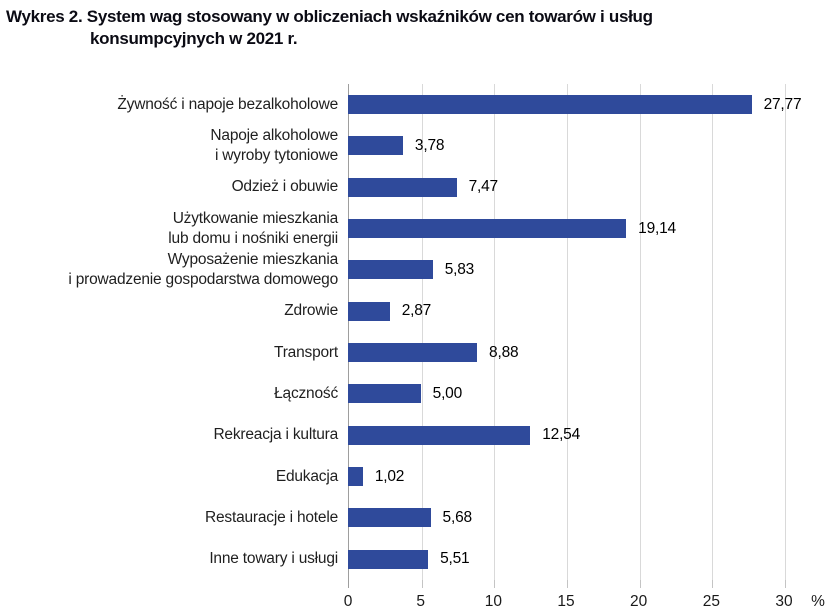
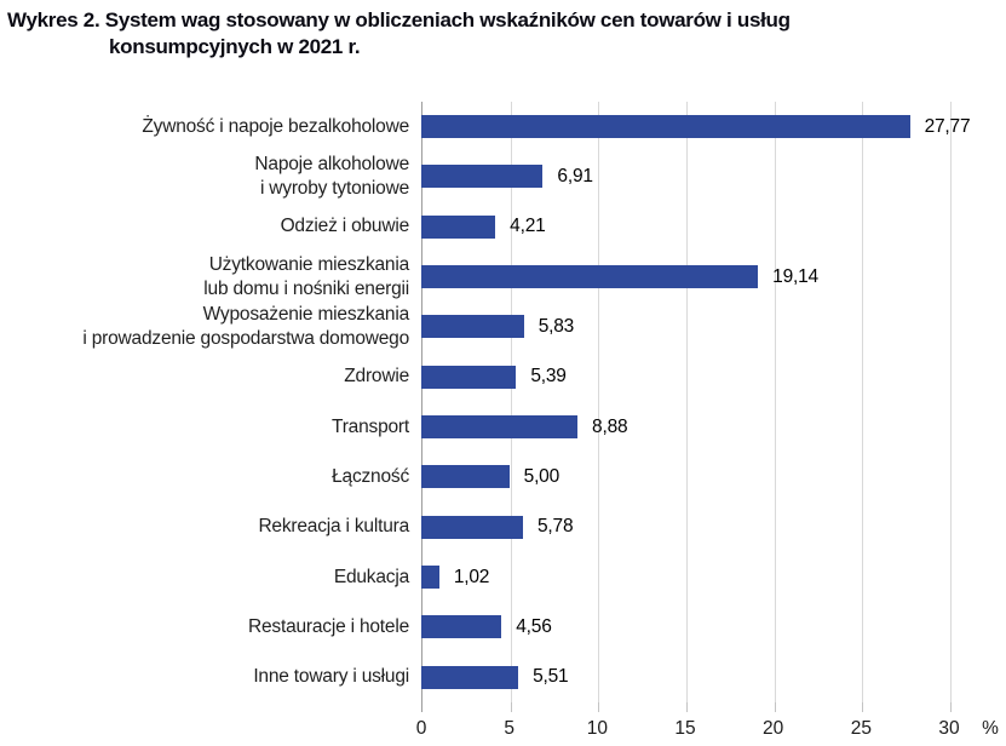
Napoje alkoholowe i wyroby tytoniowe: 3,78 -> 6,91
Odzież i obuwie: 7,47 -> 4,21
Zdrowie: 2,87 -> 5,39
Rekreacja i kultura: 12,54 -> 5,78
Restauracje i hotele: 5,68 -> 4,56
